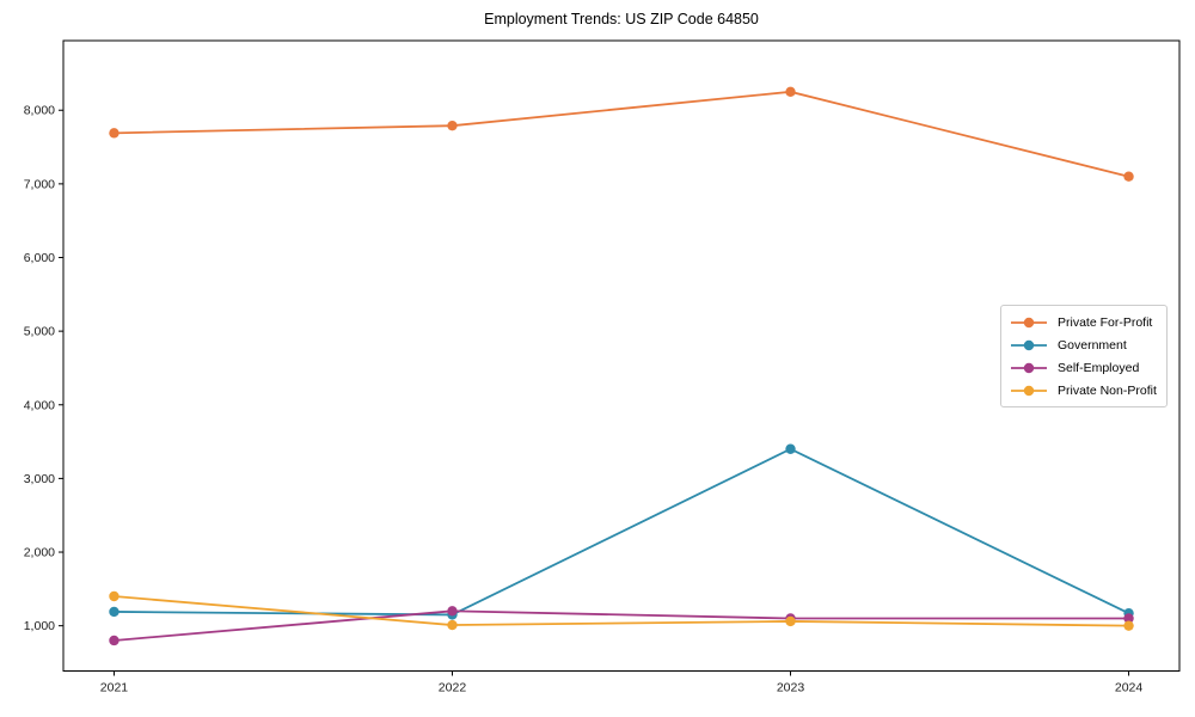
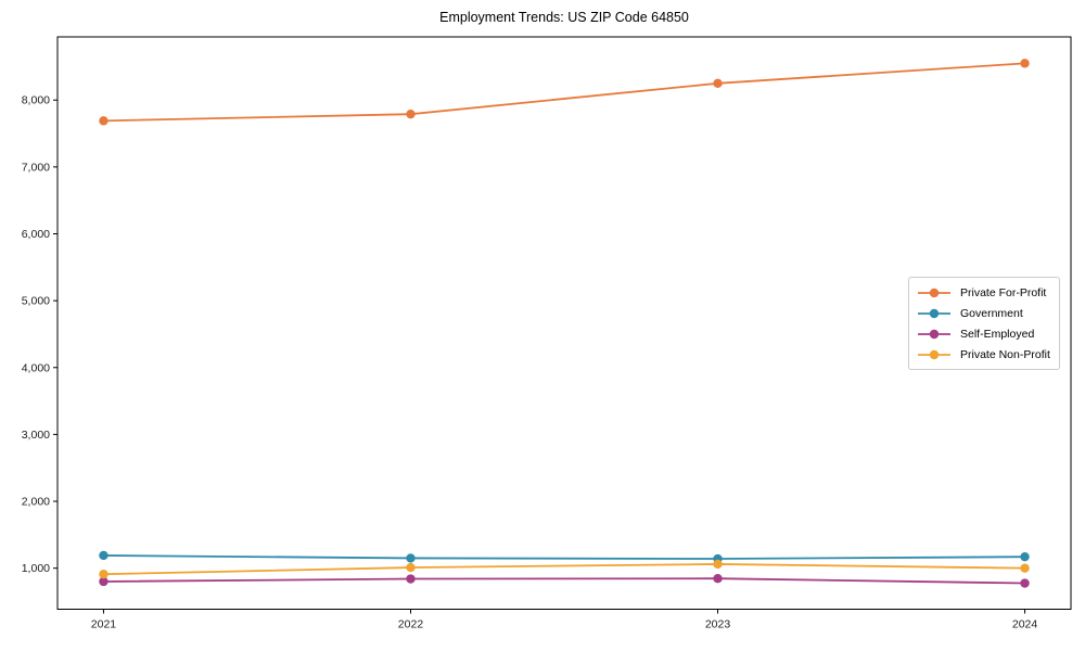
Private Non-Profit/2021: 1400 -> 900
Self-Employed/2022: 1200 -> 800
Government/2023: 3400 -> 1100
Self-Employed/2023: 1100 -> 800
Private For-Profit/2024: 7100 -> 8600
Self-Employed/2024: 1100 -> 800
